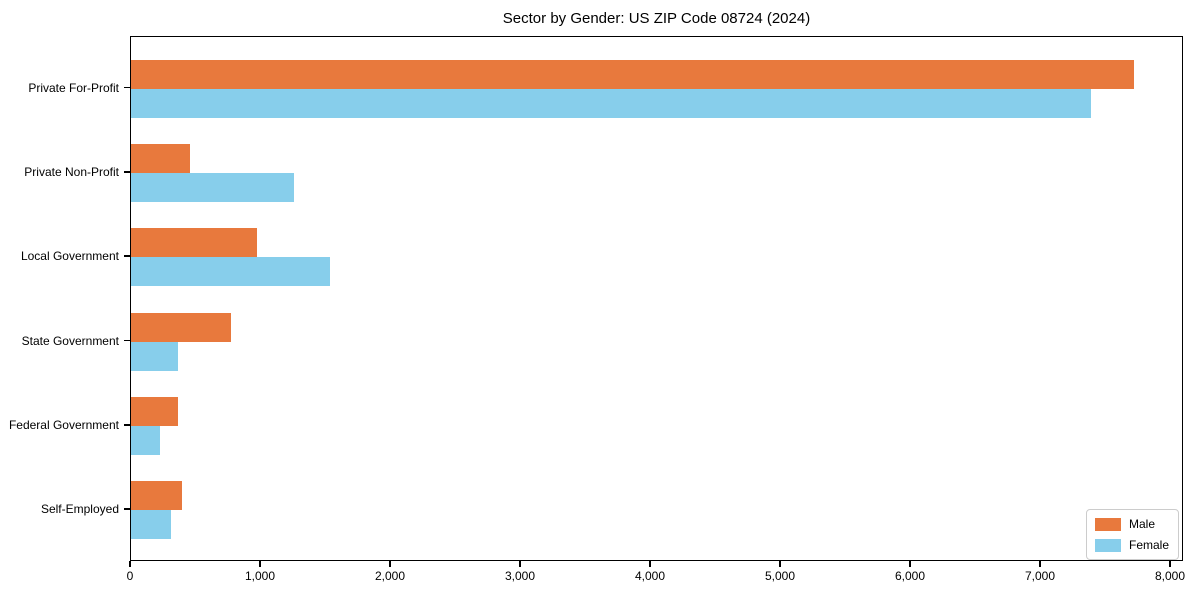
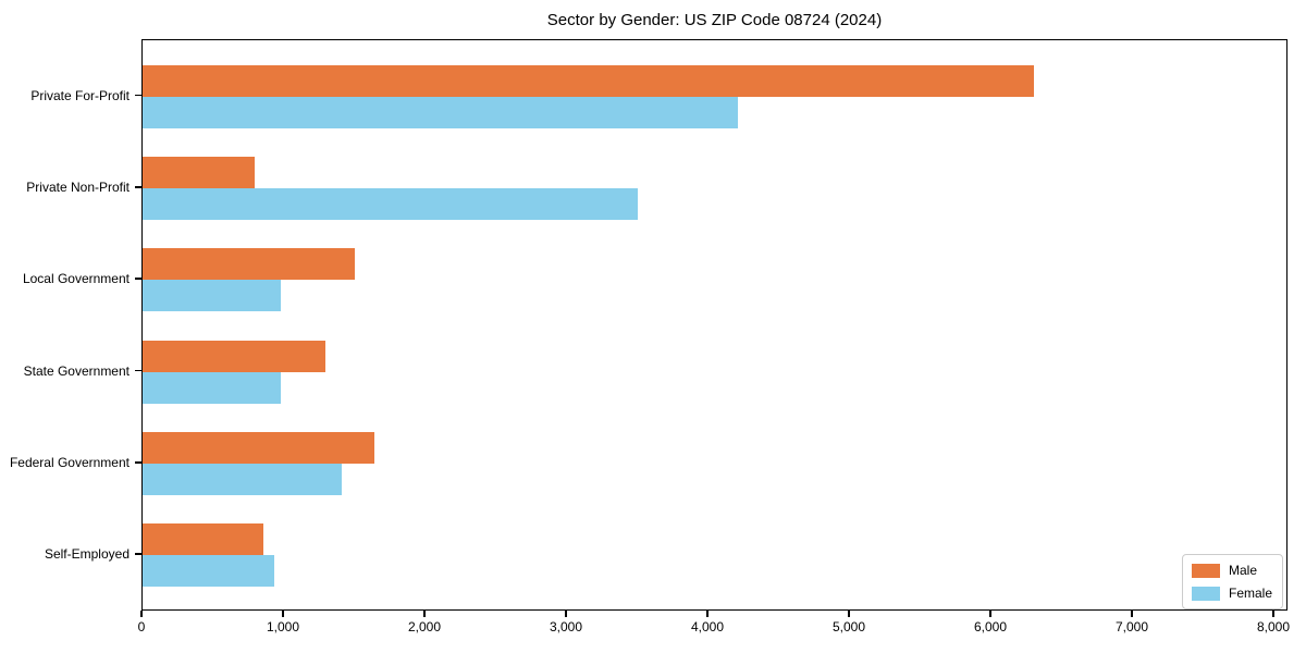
Male/Private For-Profit: 7720 -> 6300
Female/Private For-Profit: 7380 -> 4210
Male/Private Non-Profit: 460 -> 790
Female/Private Non-Profit: 1260 -> 3500
Male/Local Government: 970 -> 1500
Female/Local Government: 1530 -> 980
Male/State Government: 770 -> 1290
Female/State Government: 360 -> 980
Male/Federal Government: 360 -> 1640
Female/Federal Government: 220 -> 1410
Male/Self-Employed: 390 -> 850
Female/Self-Employed: 310 -> 930
